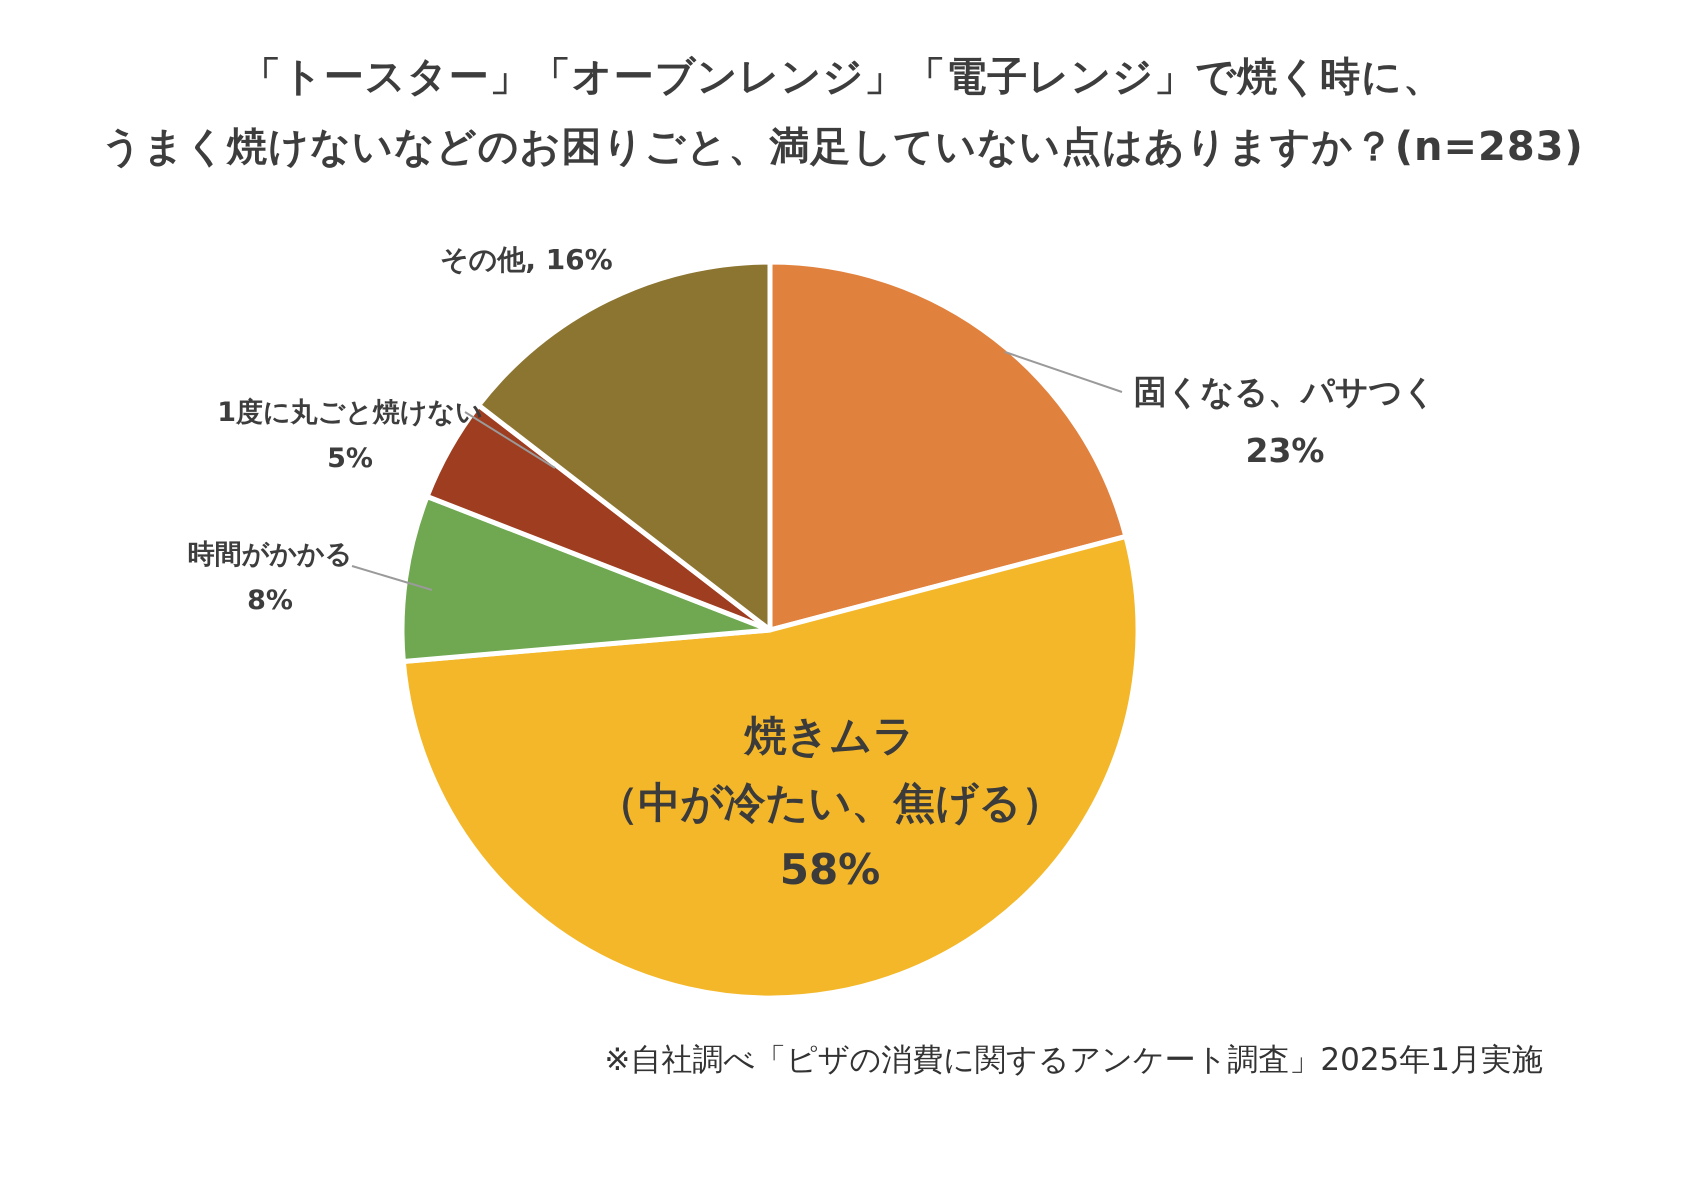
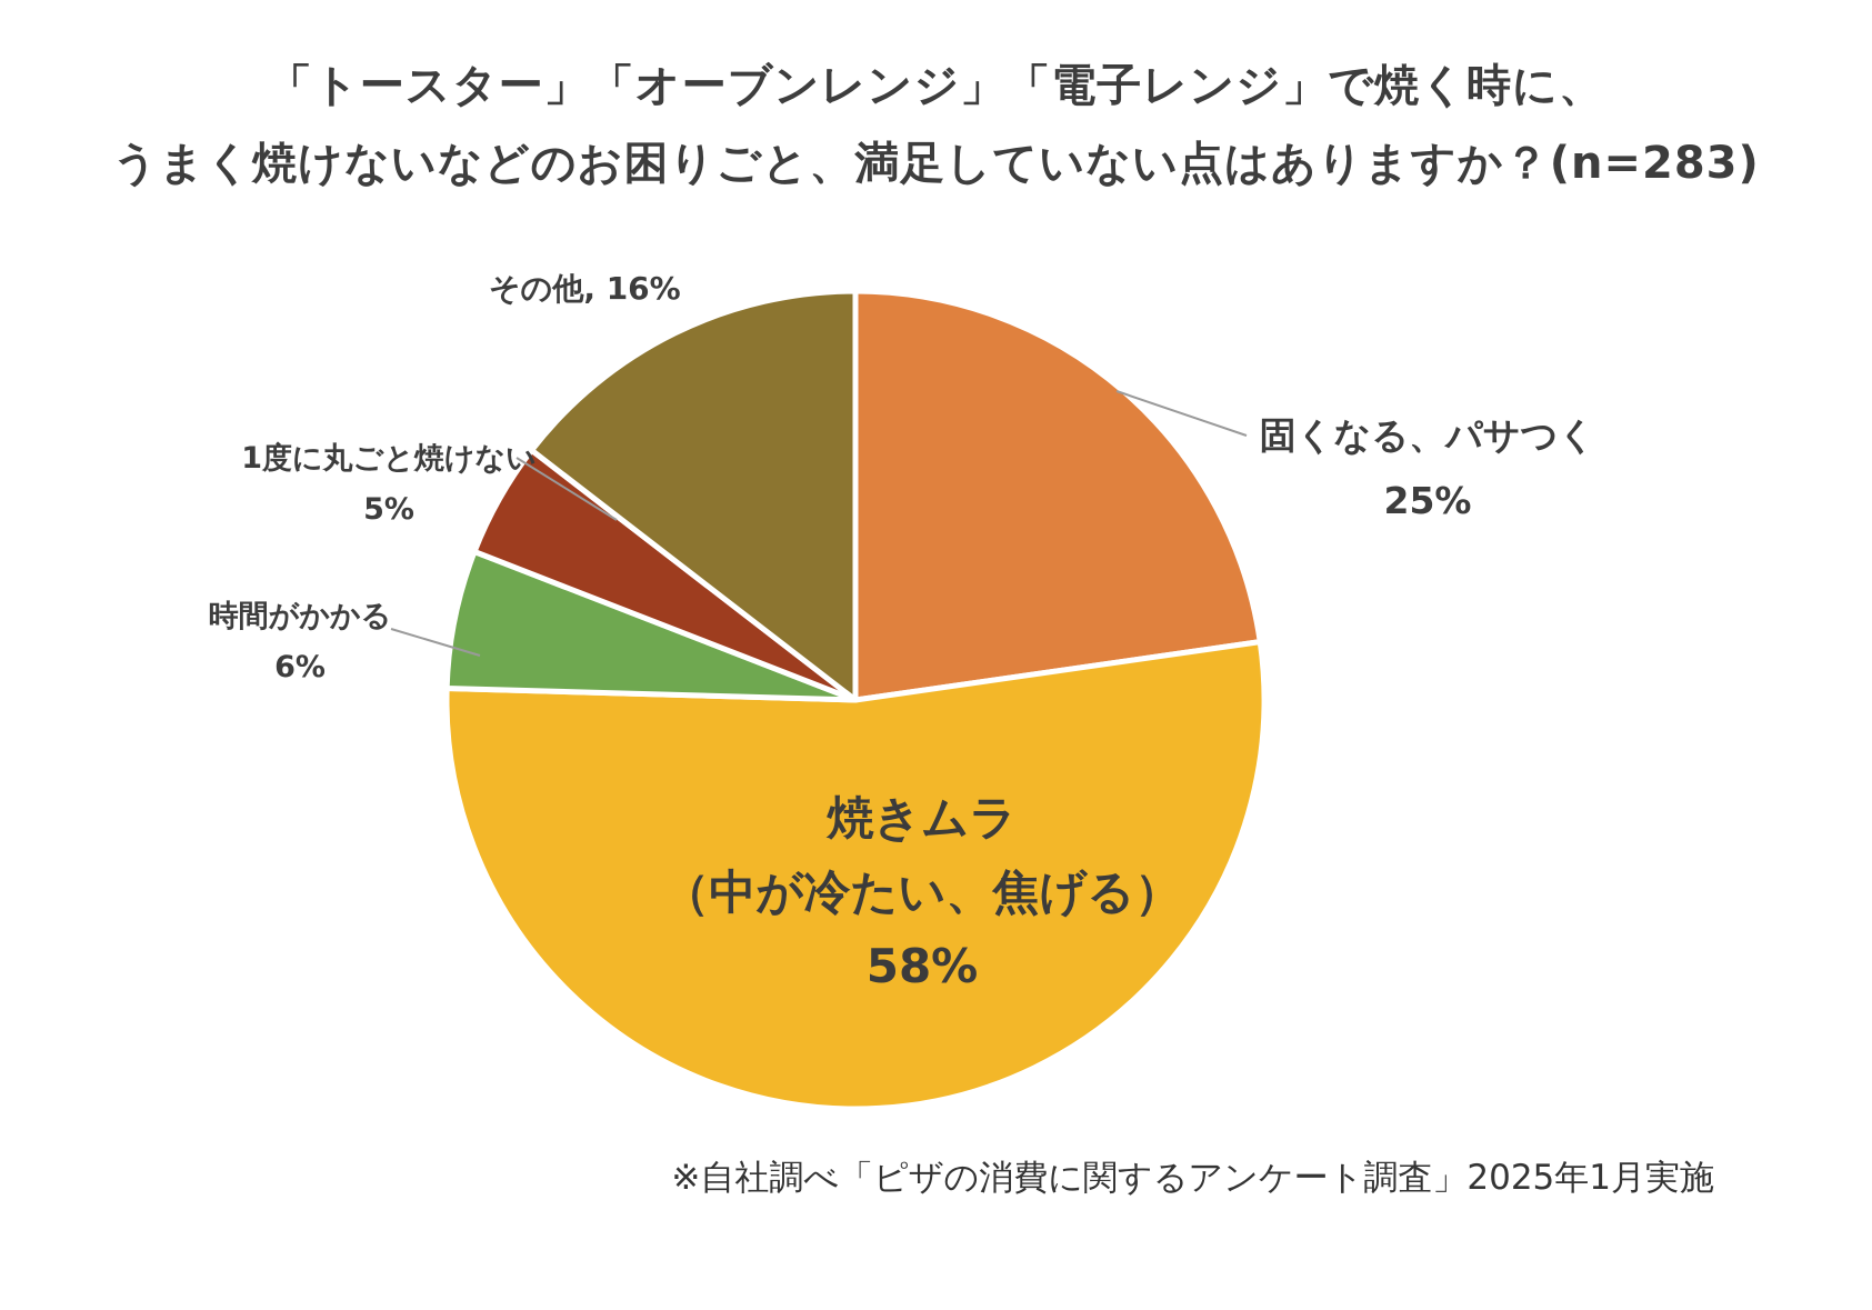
固くなる、パサつく: 23% -> 25%
時間がかかる: 8% -> 6%
